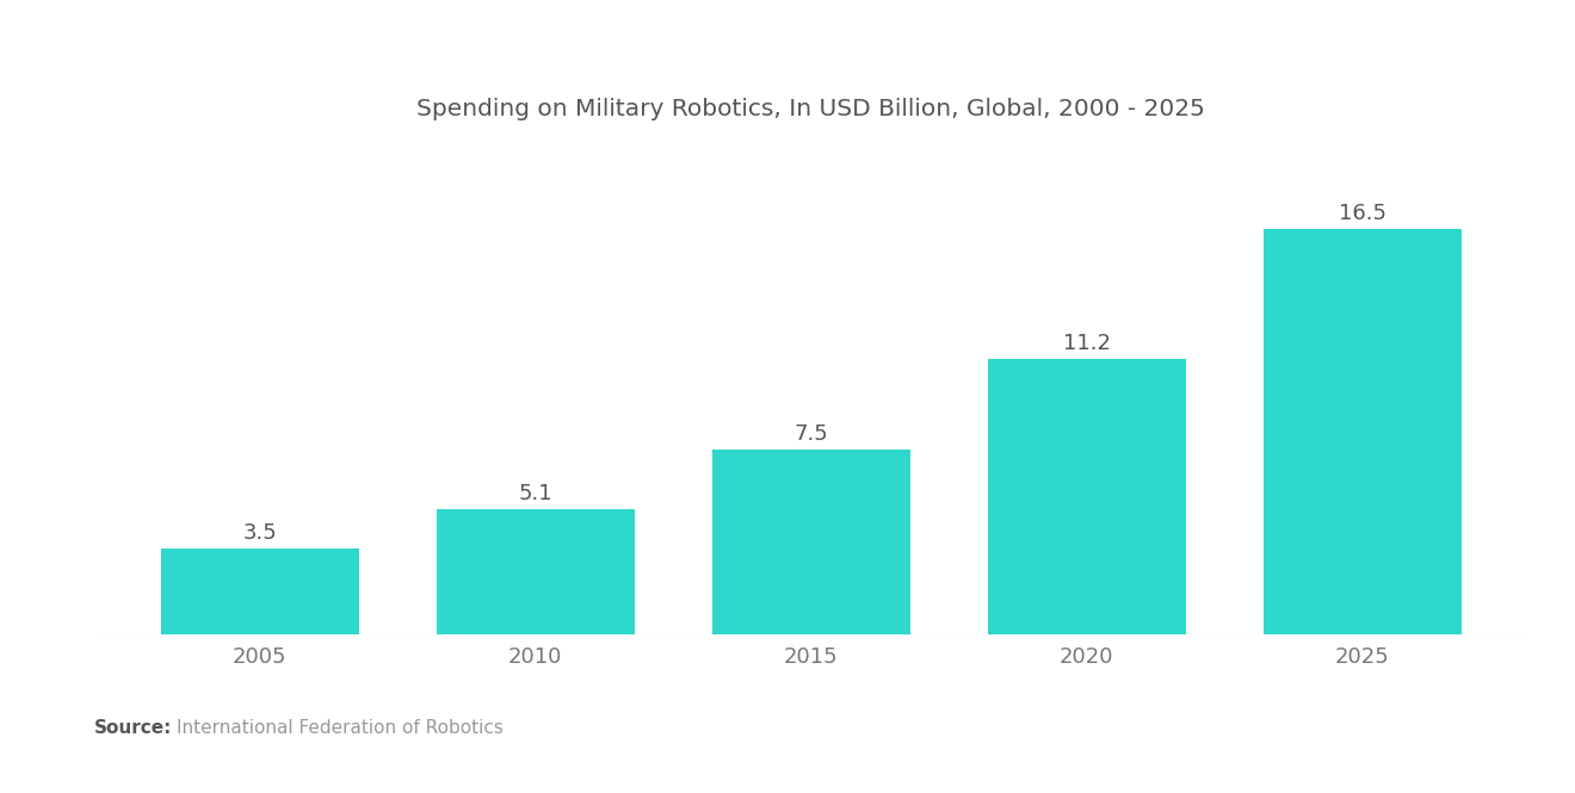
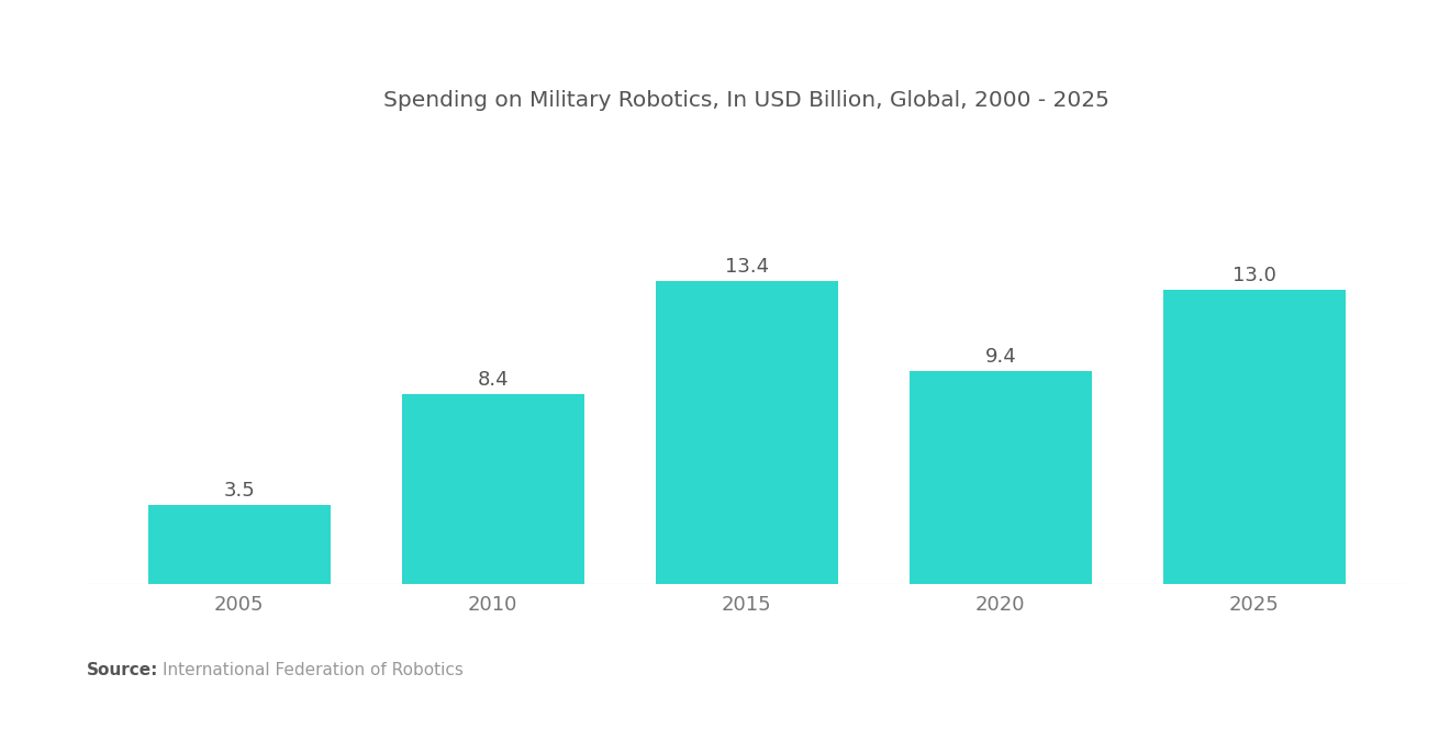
2010: 5.1 -> 8.4
2015: 7.5 -> 13.4
2020: 11.2 -> 9.4
2025: 16.5 -> 13.0
